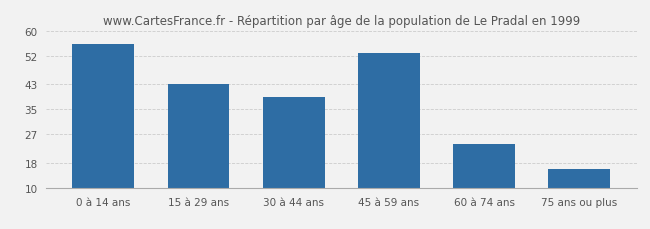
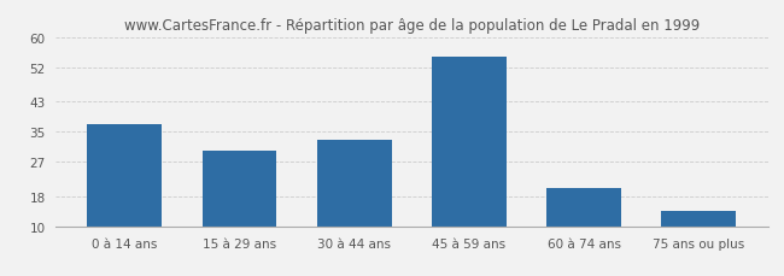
0 à 14 ans: 56 -> 37
15 à 29 ans: 43 -> 30
30 à 44 ans: 39 -> 33
45 à 59 ans: 53 -> 55
60 à 74 ans: 24 -> 20
75 ans ou plus: 16 -> 14
